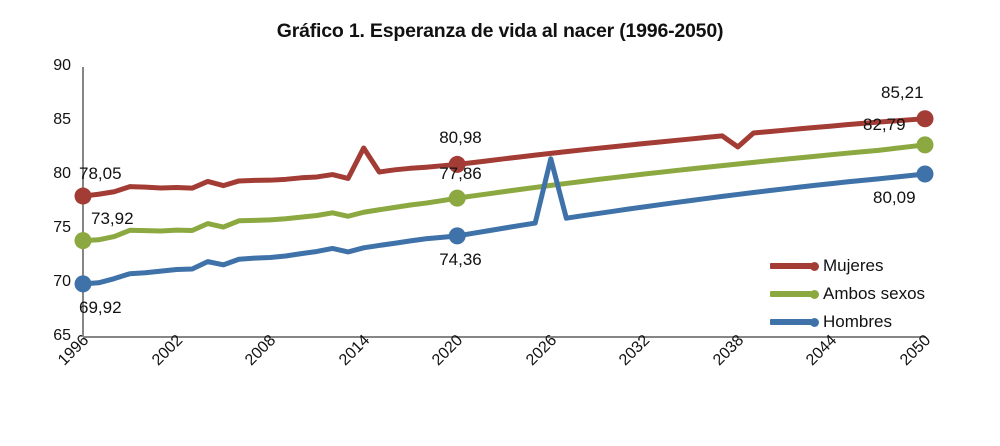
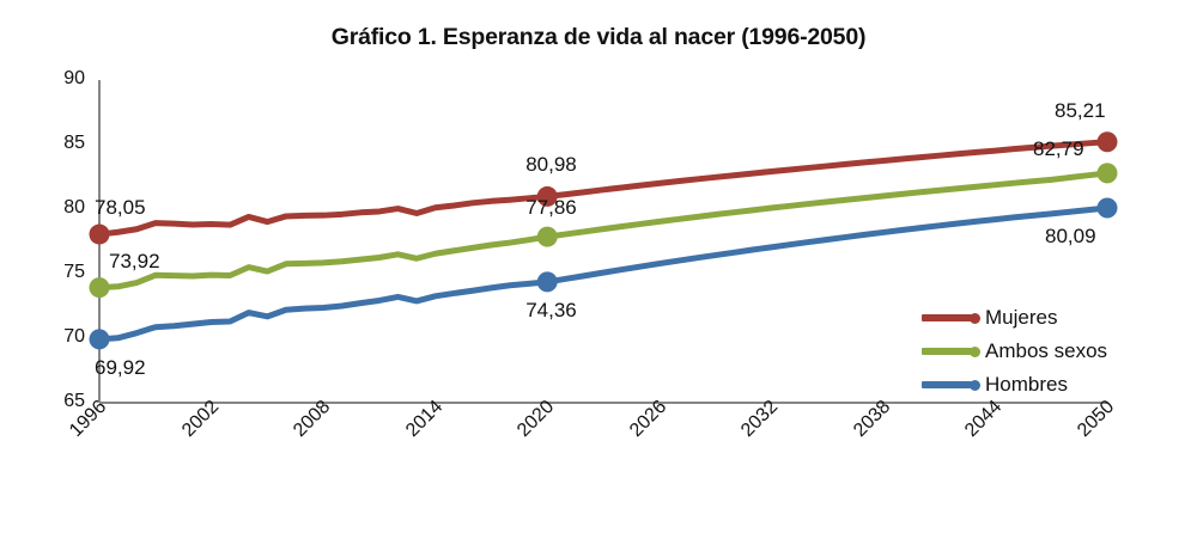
Mujeres/2014: 82.5 -> 80.1
Hombres/2026: 81.5 -> 75.8
Mujeres/2038: 82.6 -> 83.8
